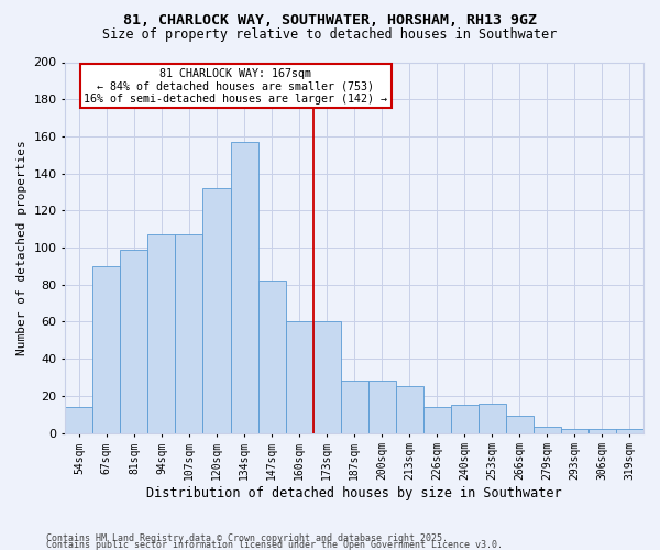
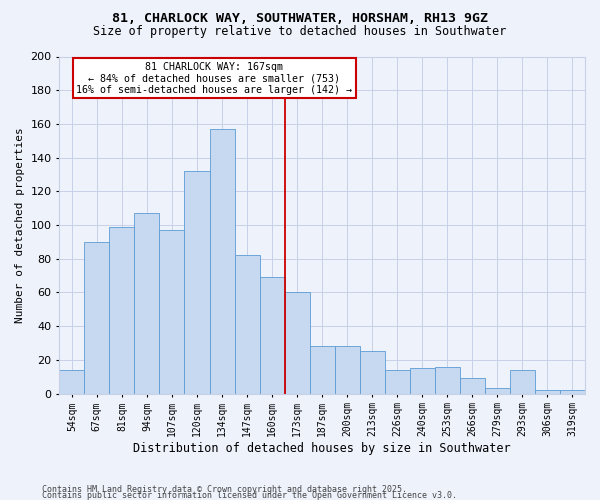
107sqm: 107 -> 97
160sqm: 60 -> 69
293sqm: 2 -> 14
